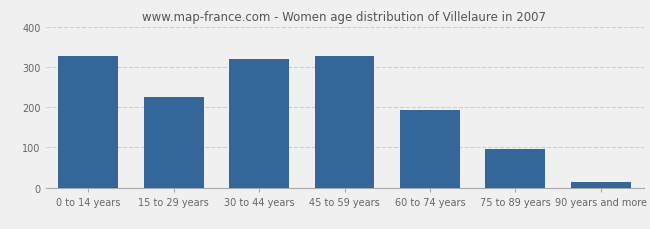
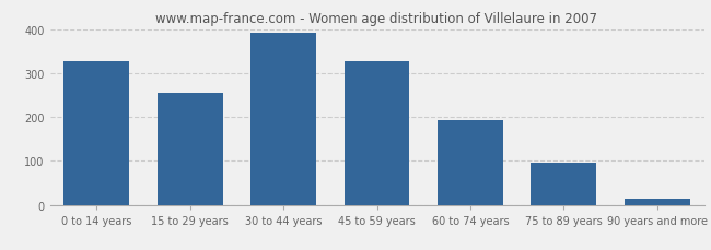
15 to 29 years: 225 -> 254
30 to 44 years: 320 -> 391
